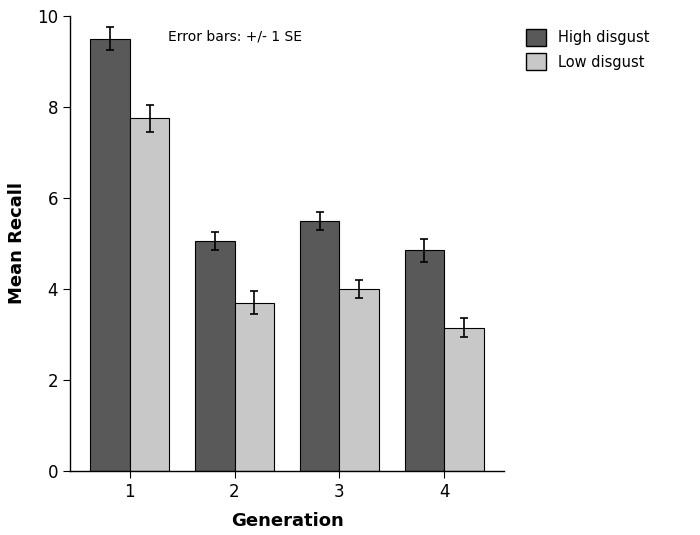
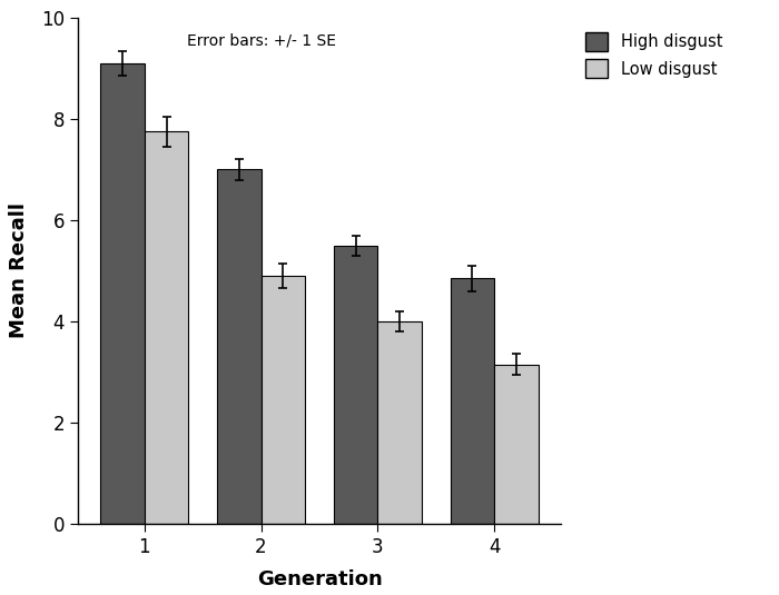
High disgust/1: 9.50 -> 9.10
High disgust/2: 5.05 -> 7.00
Low disgust/2: 3.70 -> 4.90
